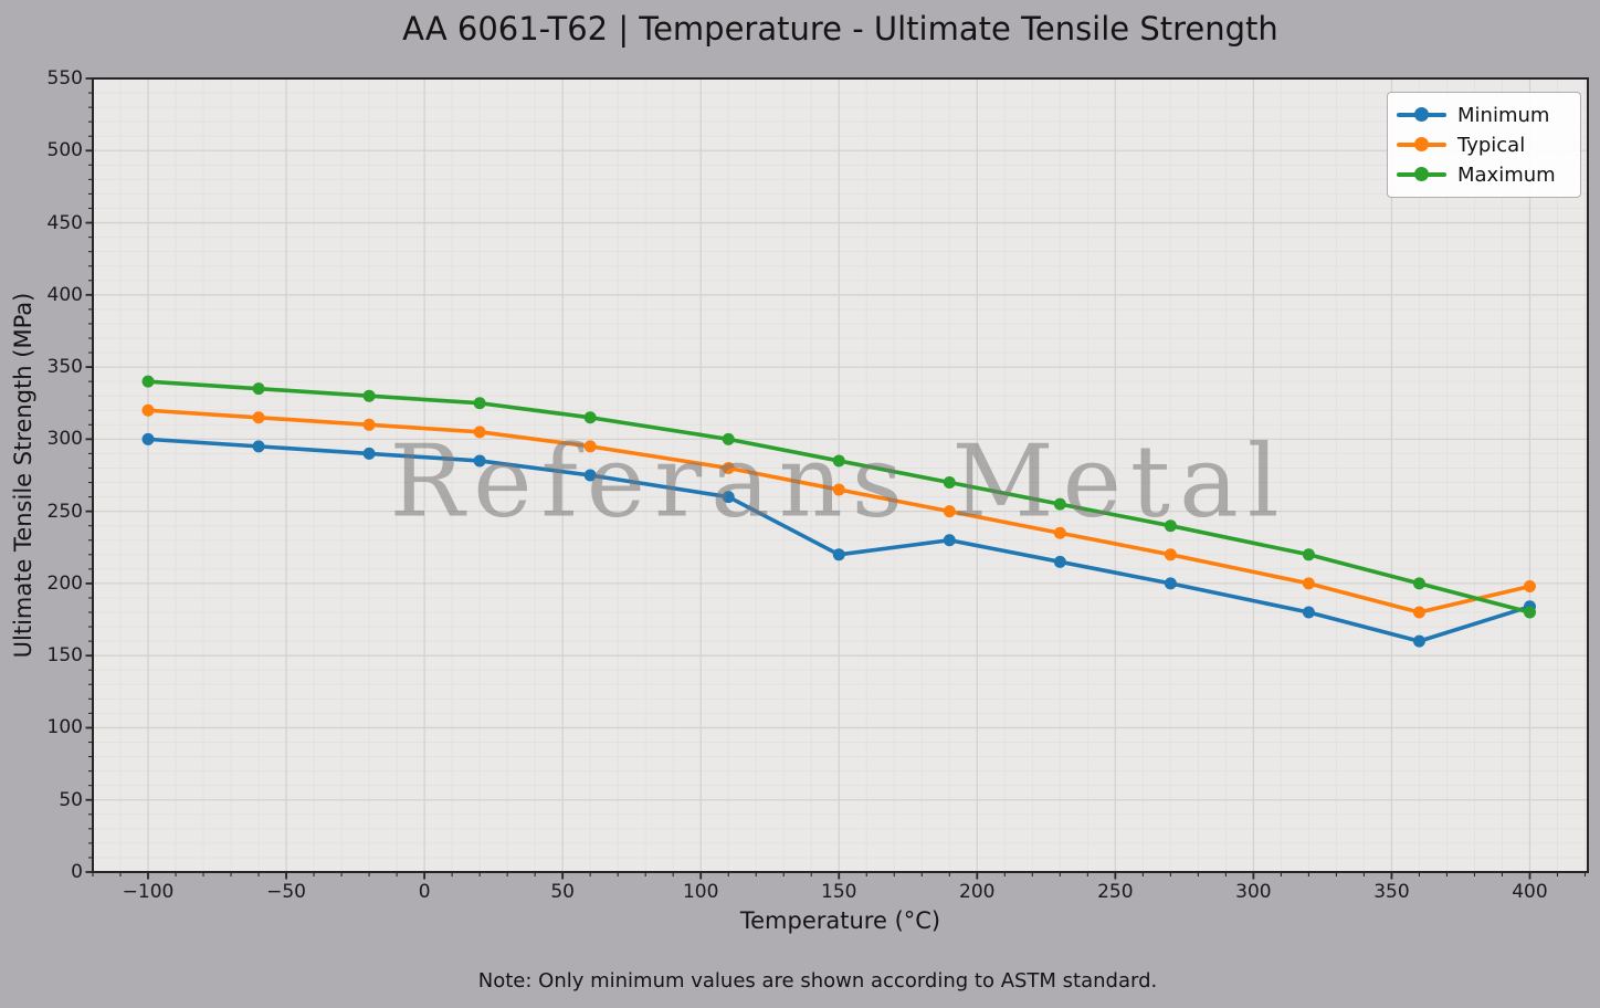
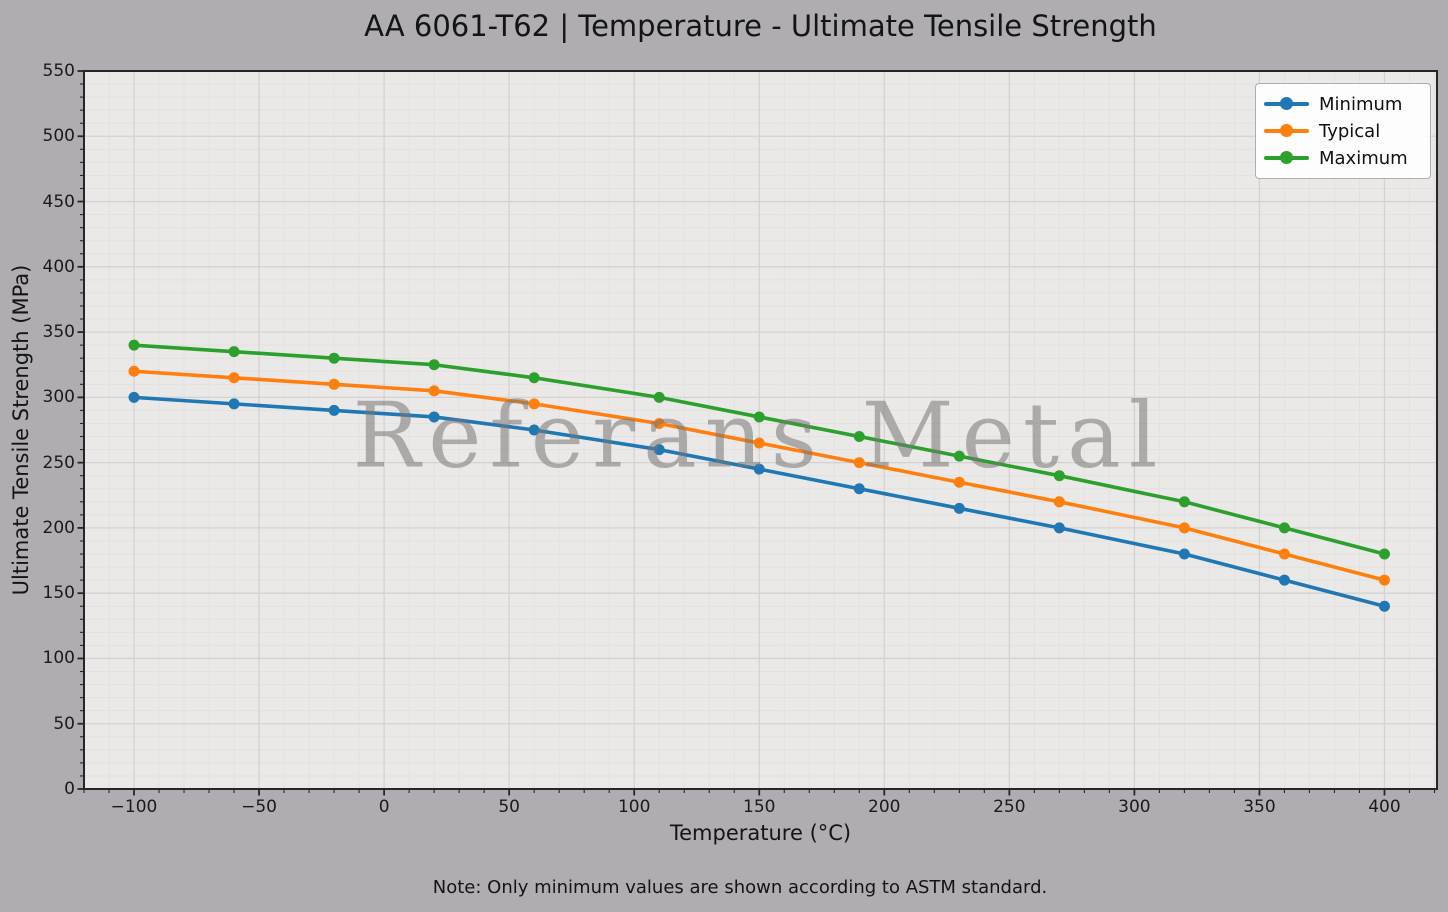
Minimum/150: 220 -> 245
Minimum/400: 184 -> 140
Typical/400: 198 -> 160
